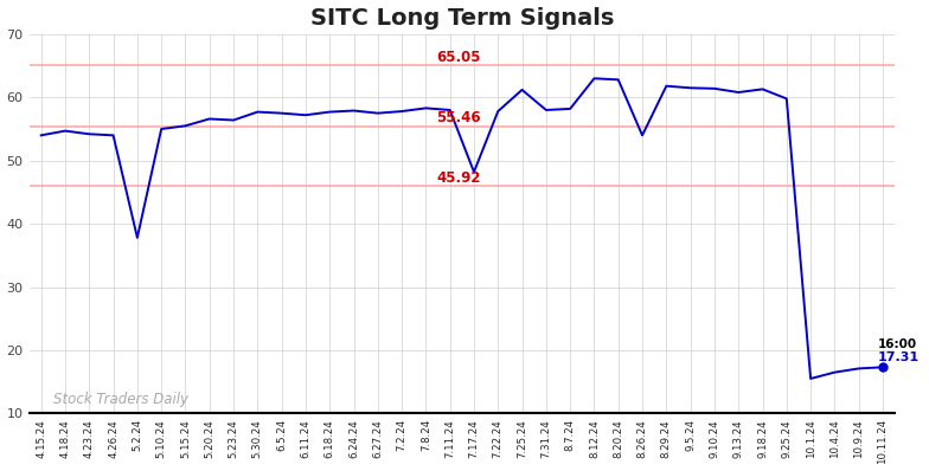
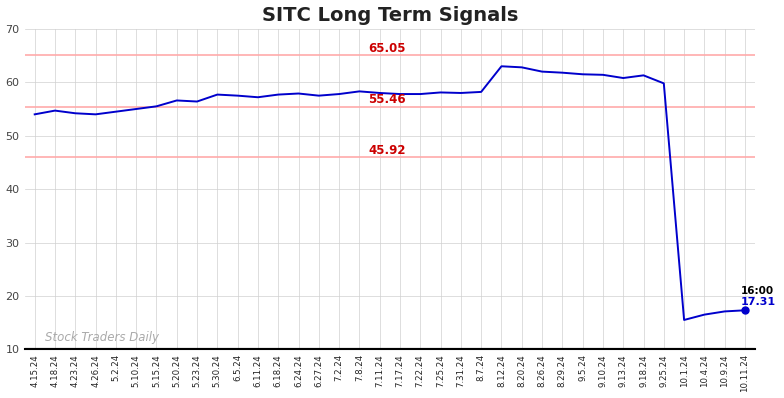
5.2.24: 37.8 -> 54.5
7.17.24: 48.2 -> 57.8
7.25.24: 61.2 -> 58.1
8.26.24: 54.0 -> 62.0
